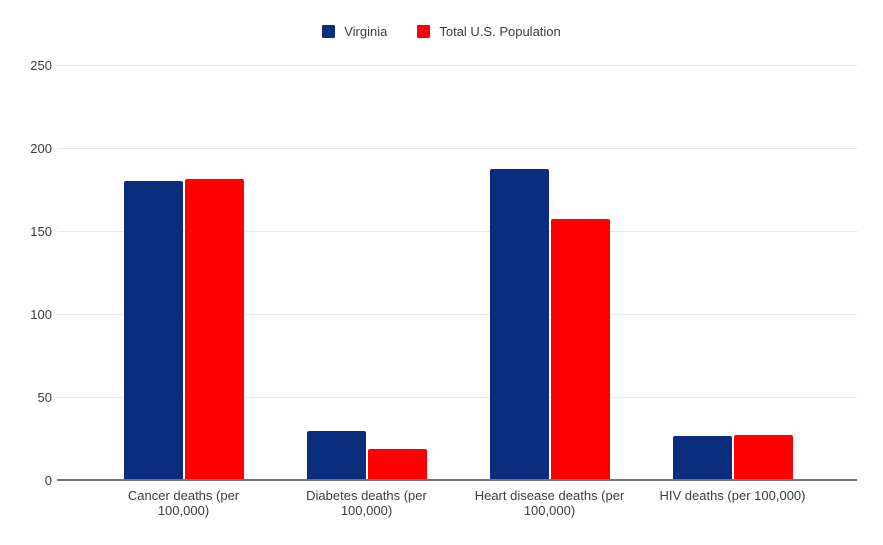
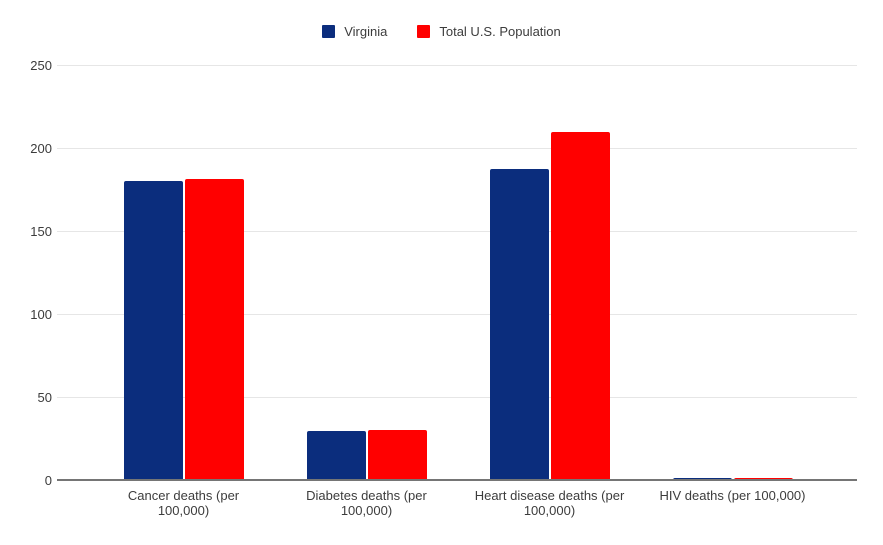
Total U.S. Population/Diabetes deaths (per 100,000): 19 -> 31
Total U.S. Population/Heart disease deaths (per 100,000): 158 -> 210
Virginia/HIV deaths (per 100,000): 27 -> 2
Total U.S. Population/HIV deaths (per 100,000): 28 -> 2
